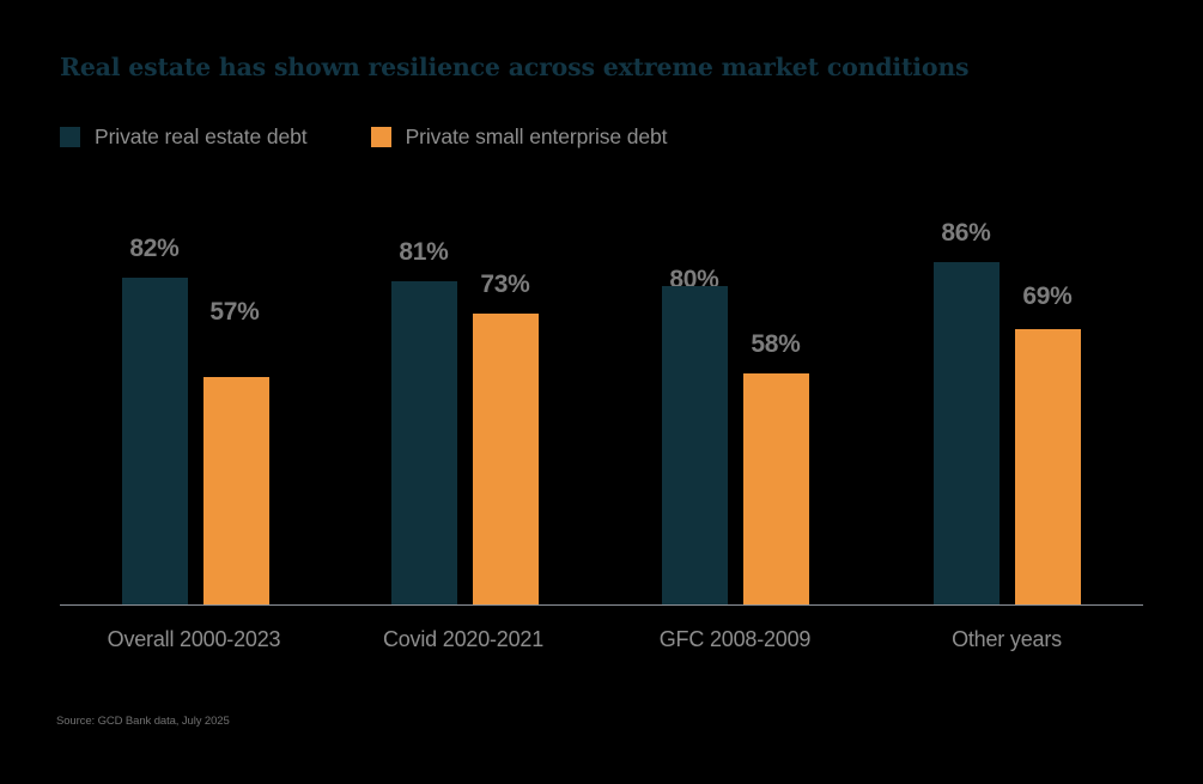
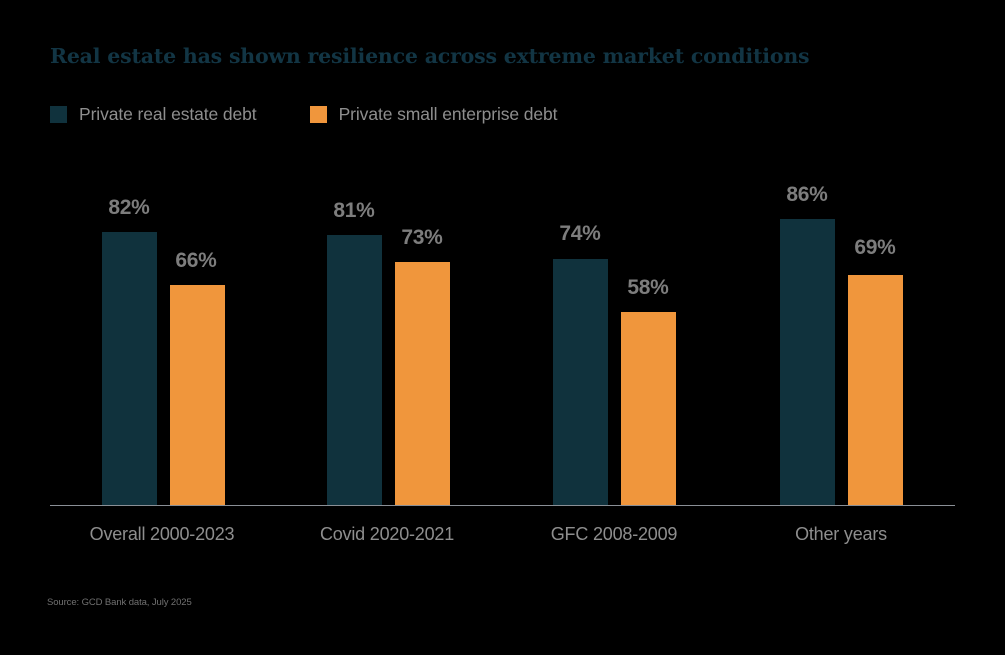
Private small enterprise debt/Overall 2000-2023: 57% -> 66%
Private real estate debt/GFC 2008-2009: 80% -> 74%
